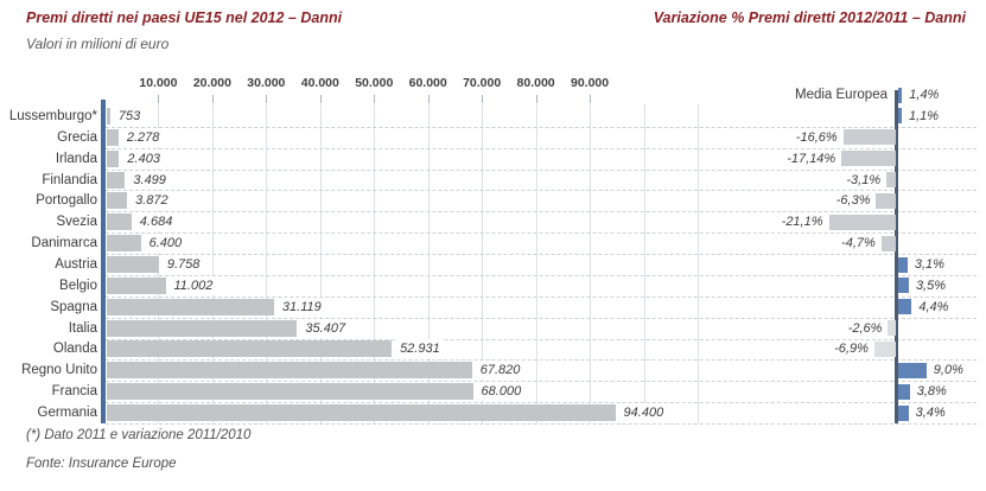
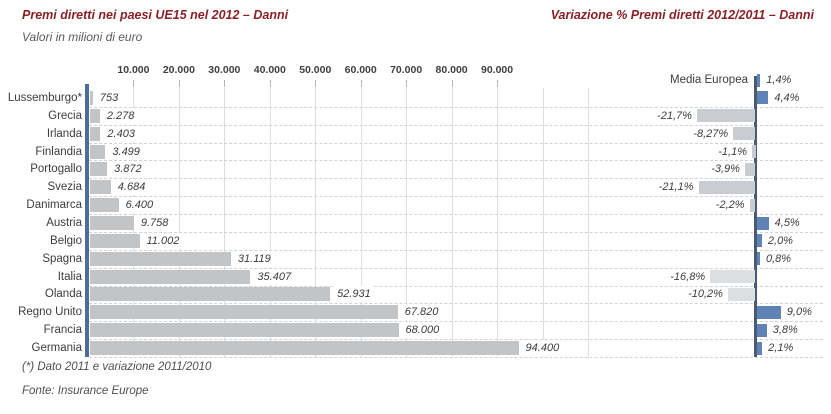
Variazione % Premi diretti 2012/2011 – Danni/Lussemburgo*: 1,1% -> 4,4%
Variazione % Premi diretti 2012/2011 – Danni/Grecia: -16,6% -> -21,7%
Variazione % Premi diretti 2012/2011 – Danni/Irlanda: -17,14% -> -8,27%
Variazione % Premi diretti 2012/2011 – Danni/Finlandia: -3,1% -> -1,1%
Variazione % Premi diretti 2012/2011 – Danni/Portogallo: -6,3% -> -3,9%
Variazione % Premi diretti 2012/2011 – Danni/Danimarca: -4,7% -> -2,2%
Variazione % Premi diretti 2012/2011 – Danni/Austria: 3,1% -> 4,5%
Variazione % Premi diretti 2012/2011 – Danni/Belgio: 3,5% -> 2,0%
Variazione % Premi diretti 2012/2011 – Danni/Spagna: 4,4% -> 0,8%
Variazione % Premi diretti 2012/2011 – Danni/Italia: -2,6% -> -16,8%
Variazione % Premi diretti 2012/2011 – Danni/Olanda: -6,9% -> -10,2%
Variazione % Premi diretti 2012/2011 – Danni/Germania: 3,4% -> 2,1%
